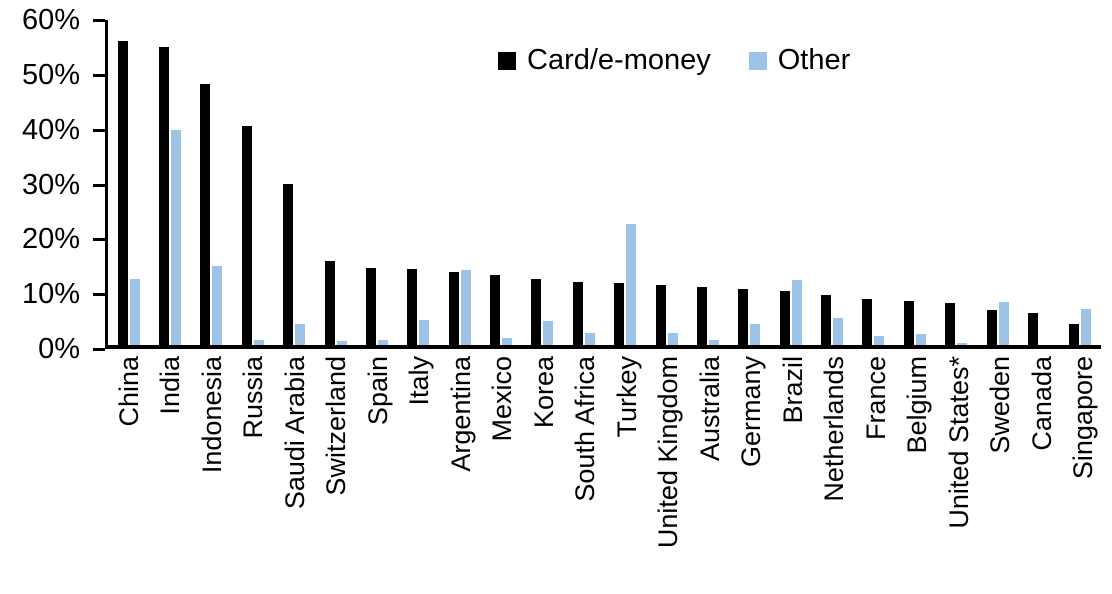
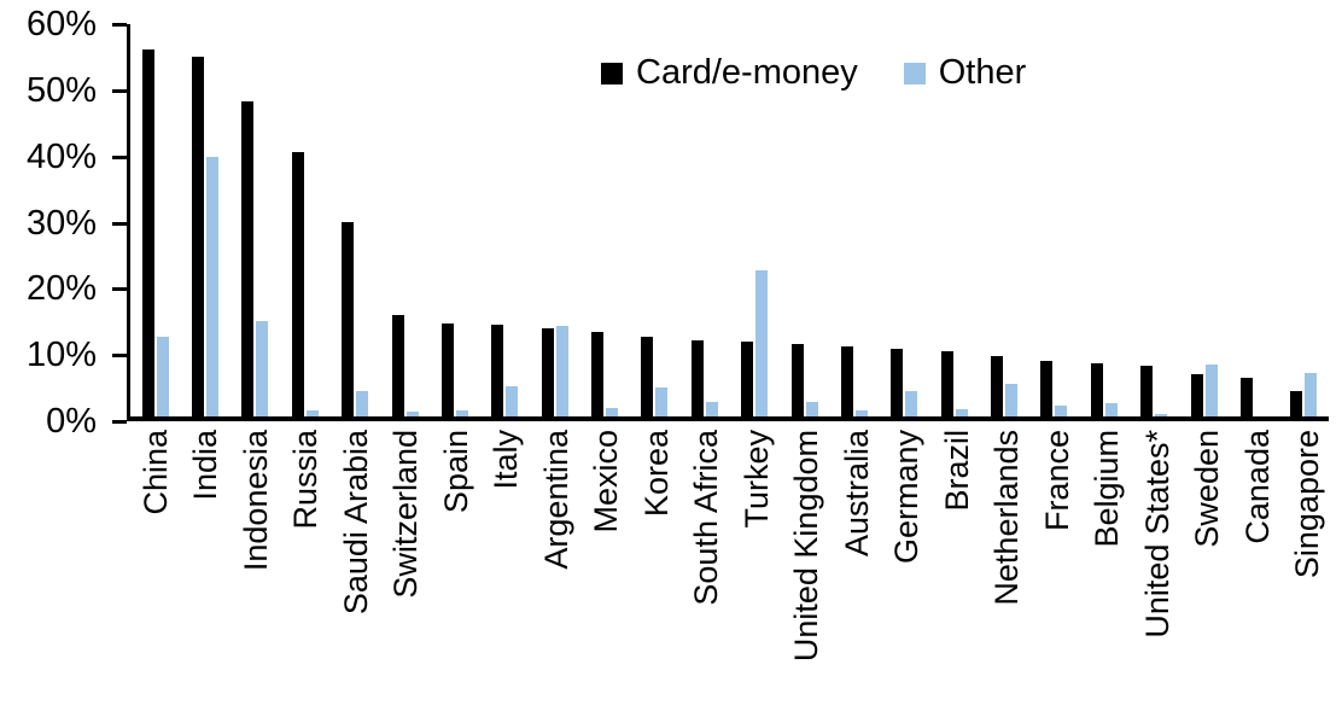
Other/Brazil: 12% -> 1%
